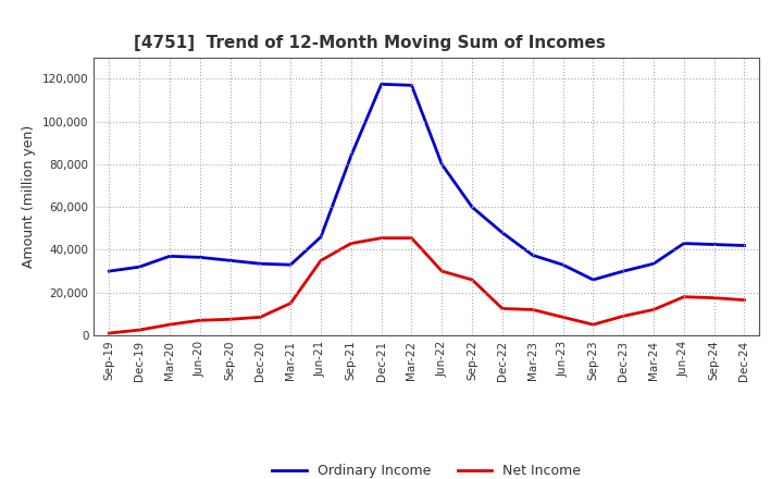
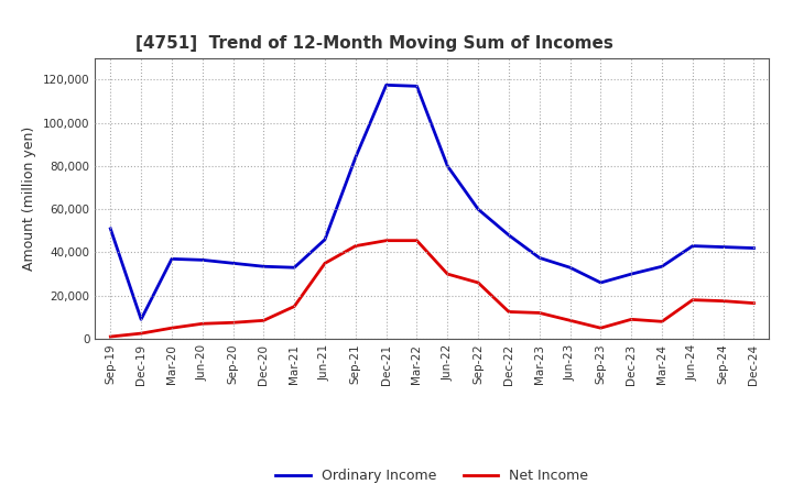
Ordinary Income/Sep-19: 30,000 -> 51,000
Ordinary Income/Dec-19: 32,000 -> 9,000
Net Income/Mar-24: 12,000 -> 8,000
